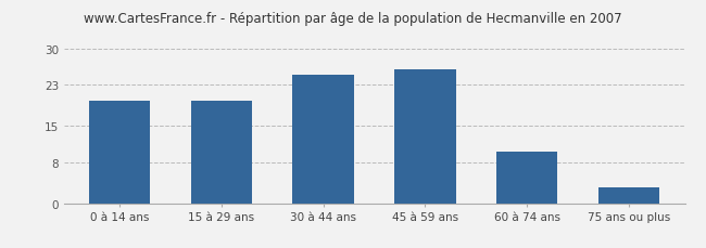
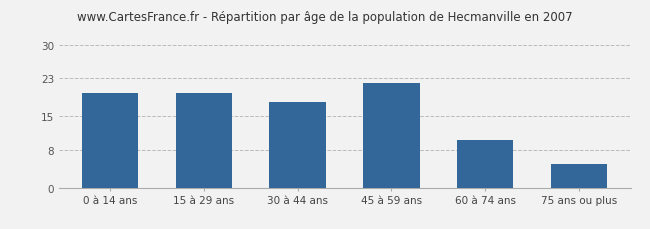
30 à 44 ans: 25 -> 18
45 à 59 ans: 26 -> 22
75 ans ou plus: 3 -> 5
